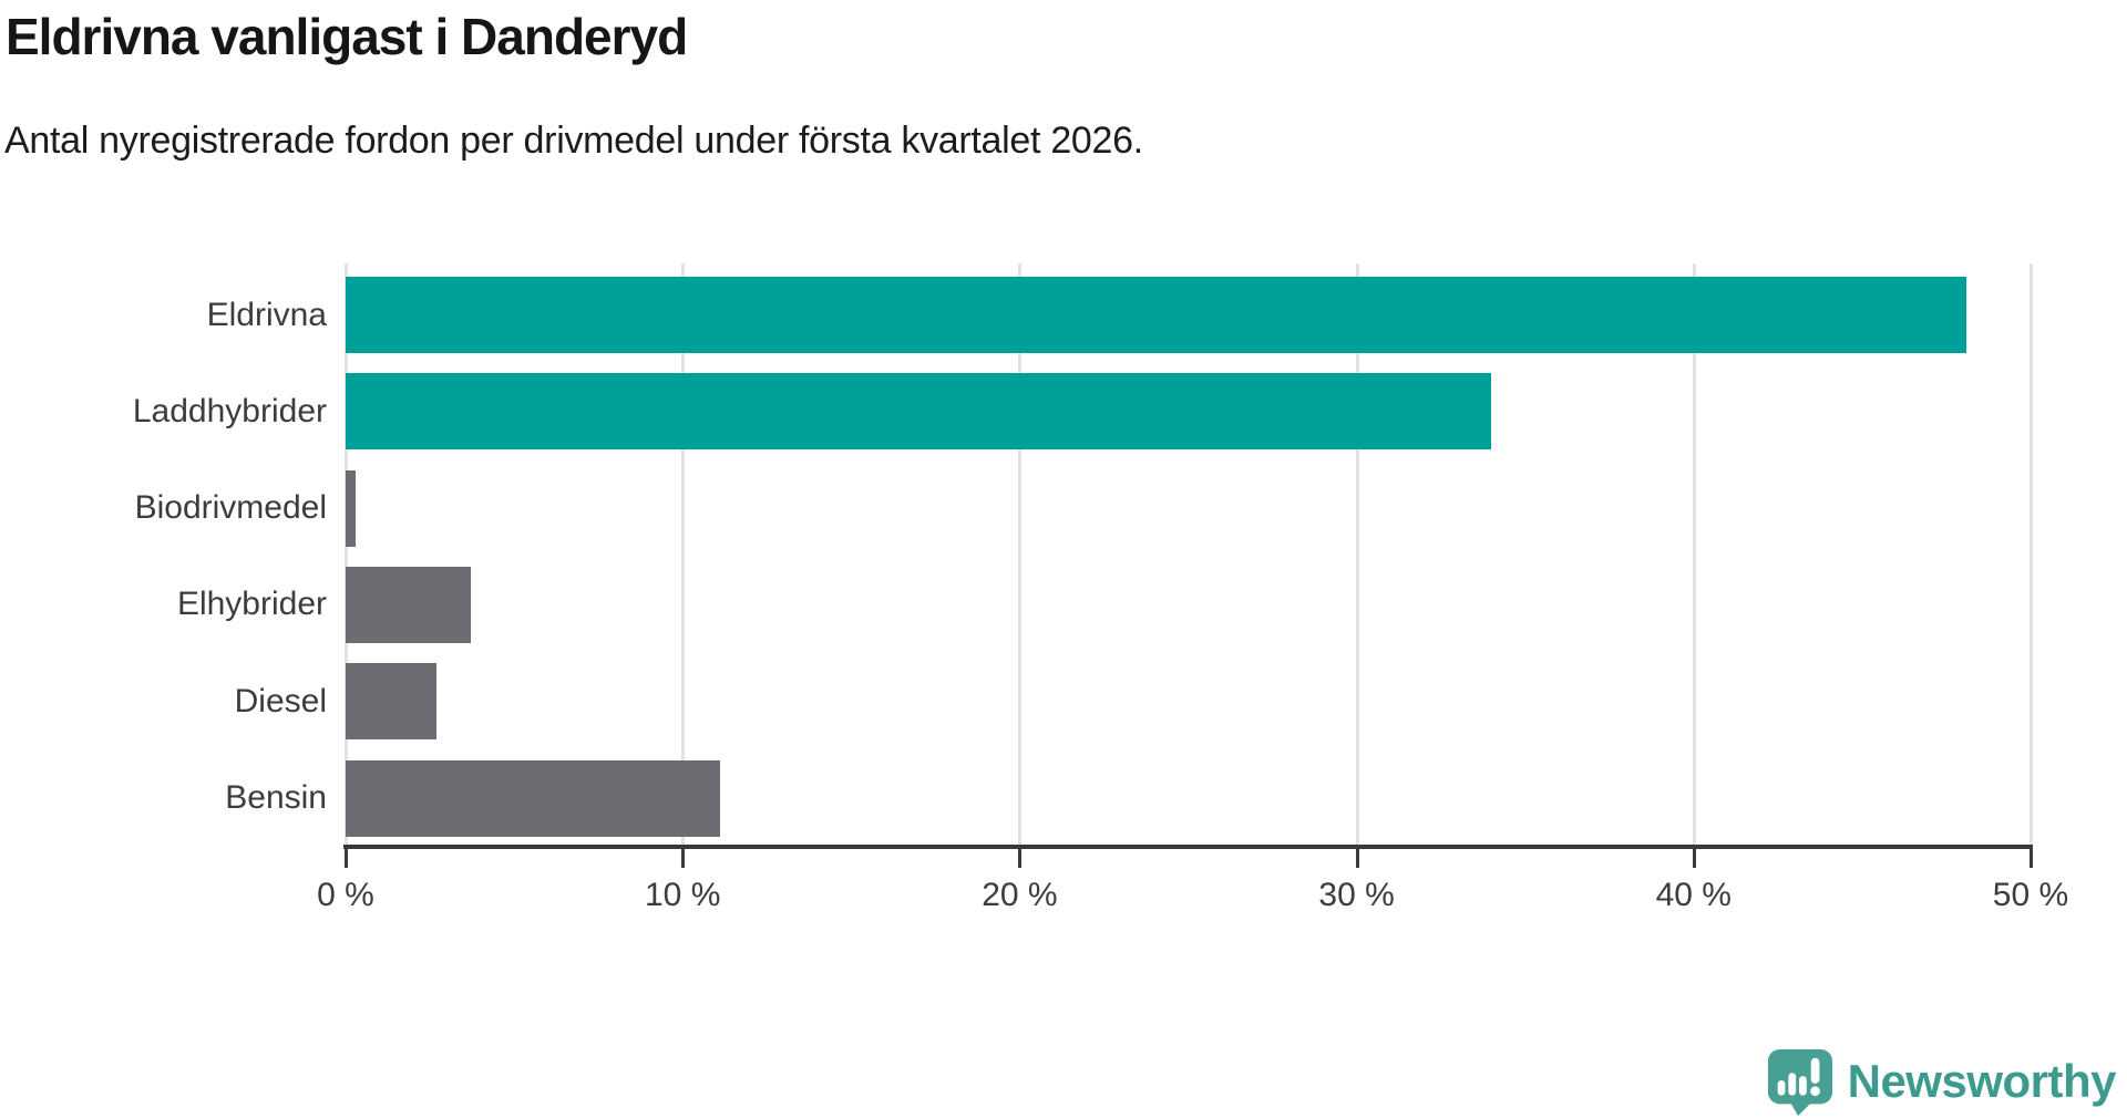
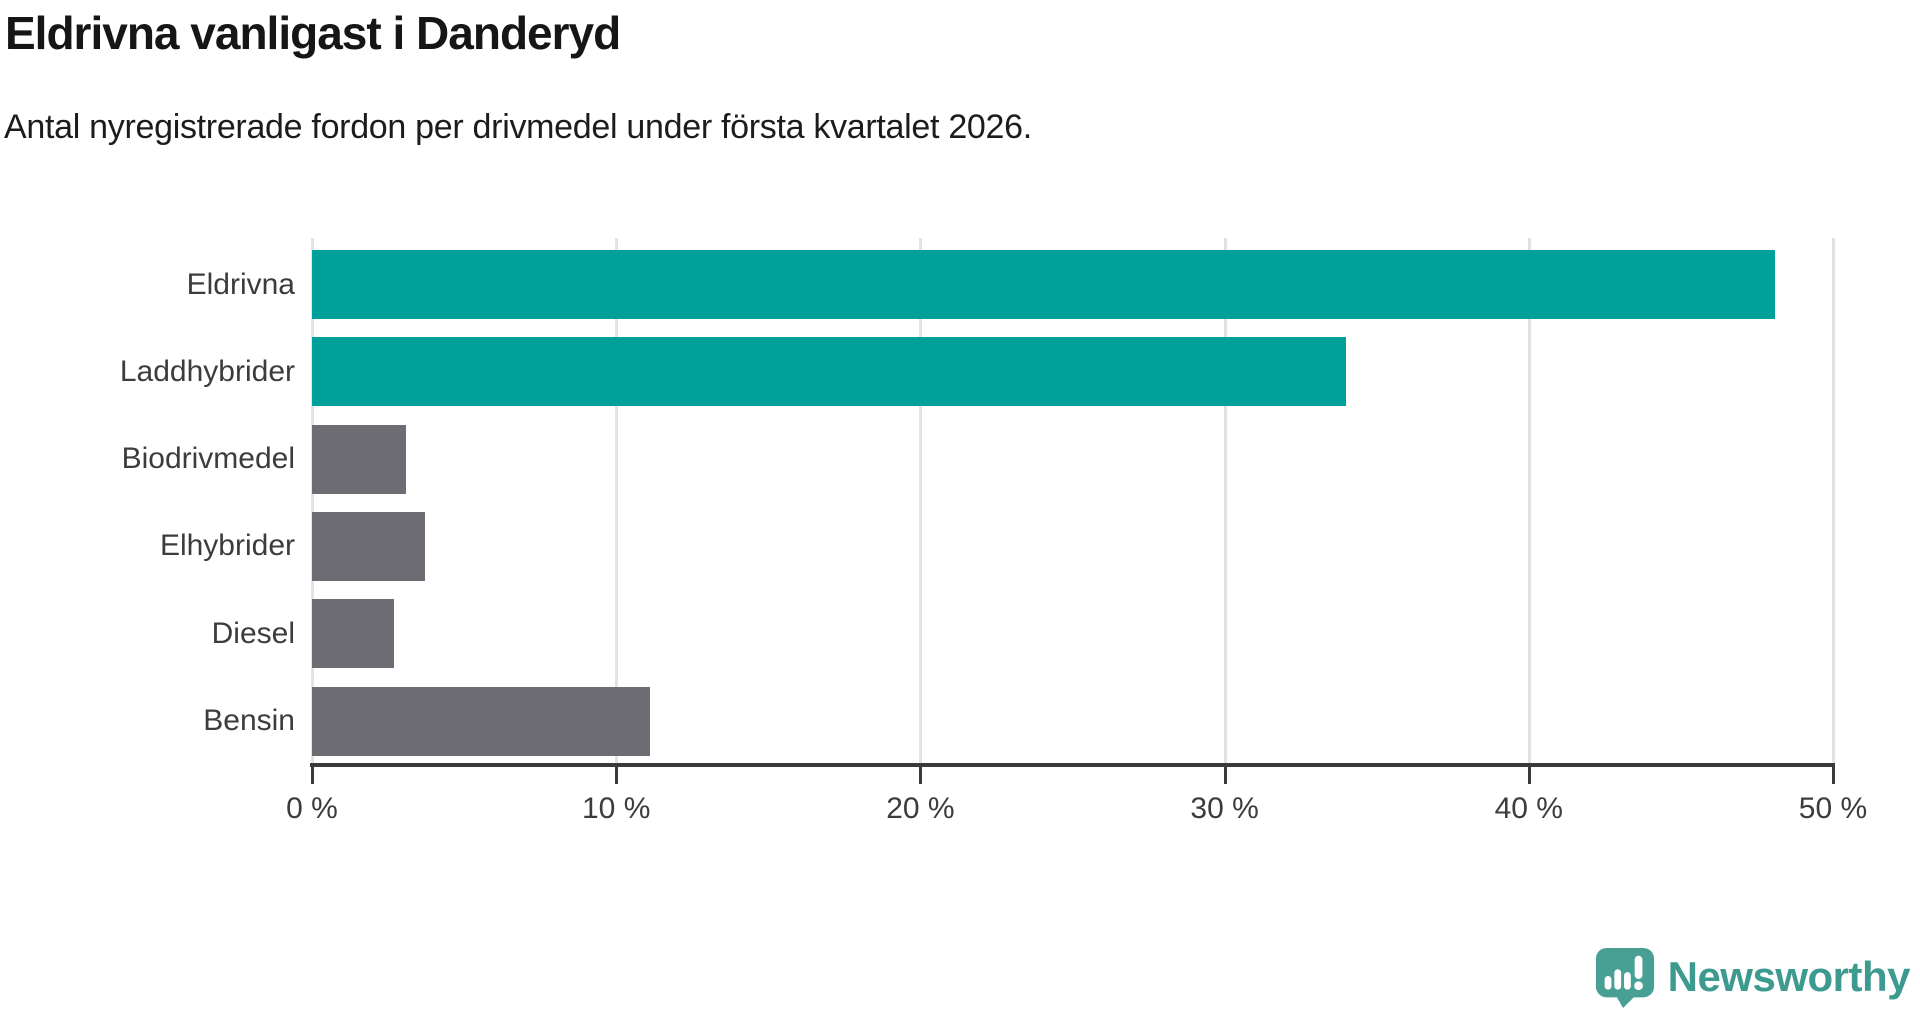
Biodrivmedel: 0.3% -> 3.1%
